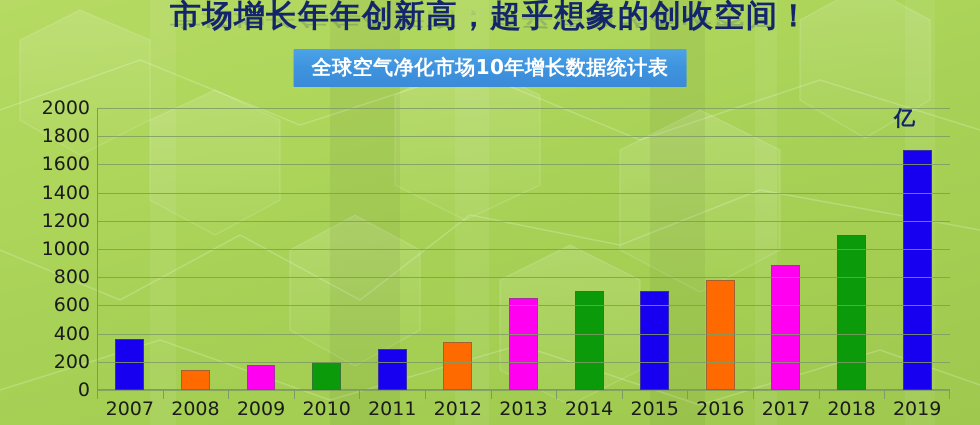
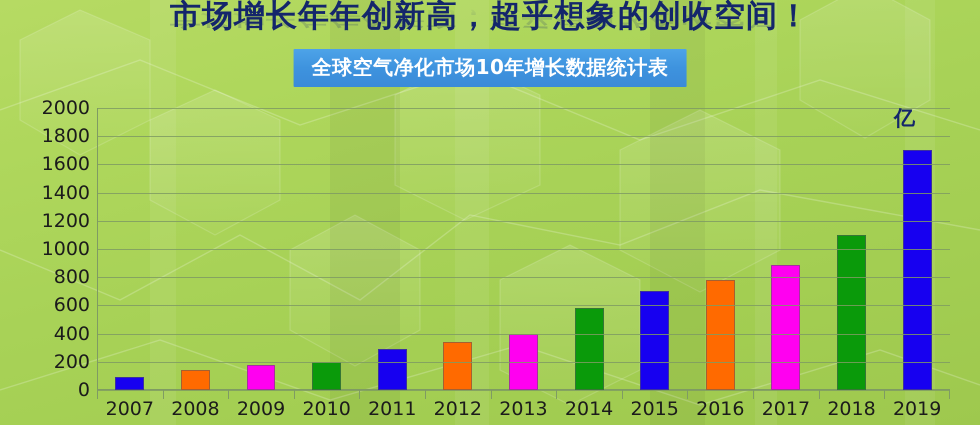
2007: 360 -> 90
2013: 650 -> 400
2014: 700 -> 580
